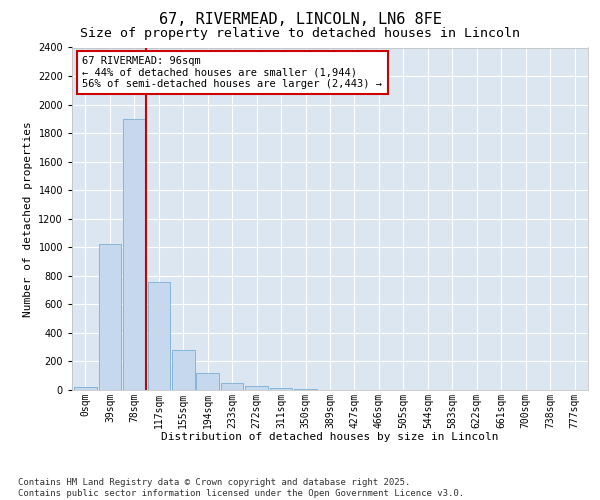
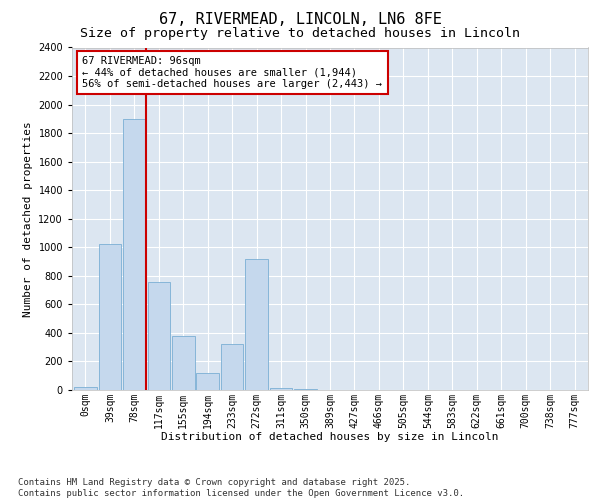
155sqm: 280 -> 380
233sqm: 50 -> 320
272sqm: 30 -> 920
